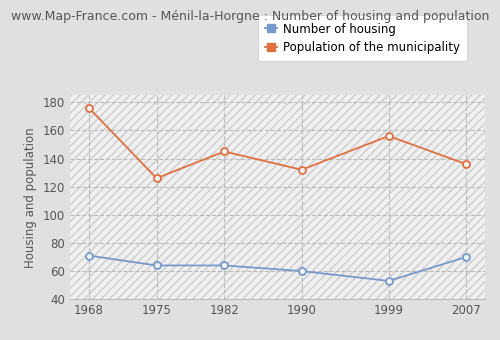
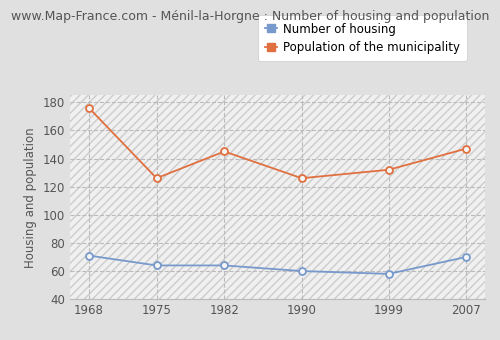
Population of the municipality/1990: 132 -> 126
Number of housing/1999: 53 -> 58
Population of the municipality/1999: 156 -> 132
Population of the municipality/2007: 136 -> 147
